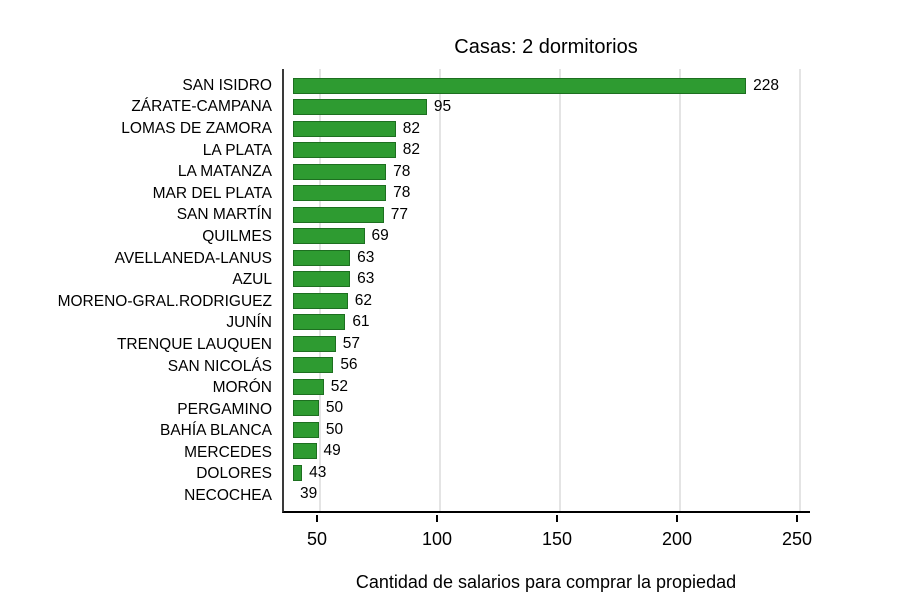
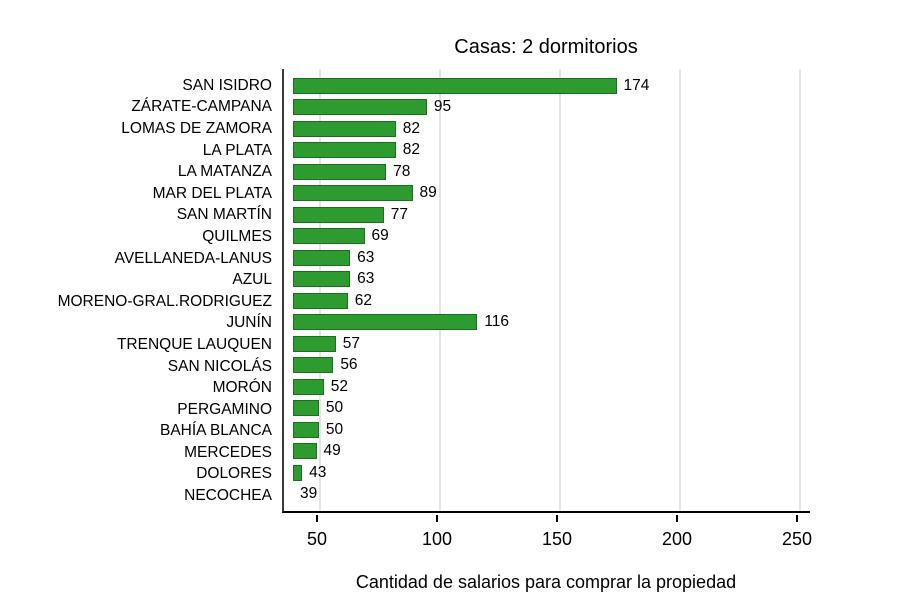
SAN ISIDRO: 228 -> 174
MAR DEL PLATA: 78 -> 89
JUNÍN: 61 -> 116
